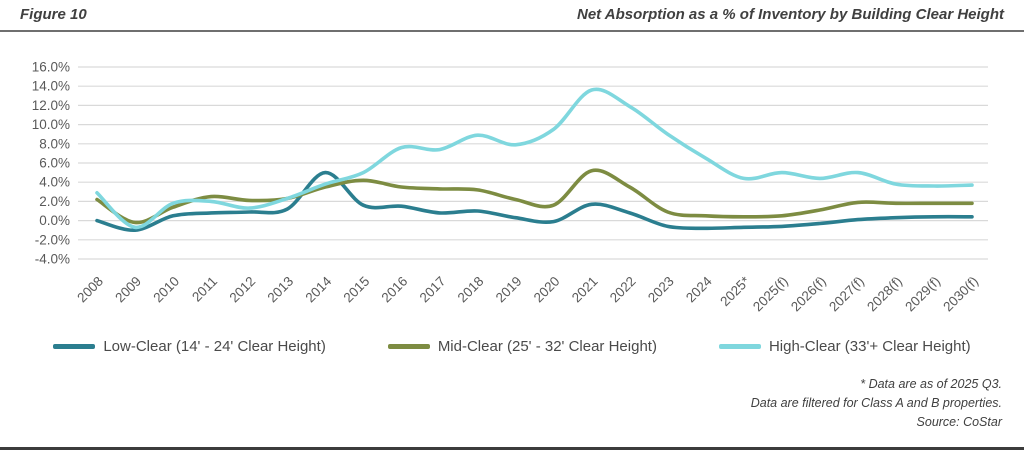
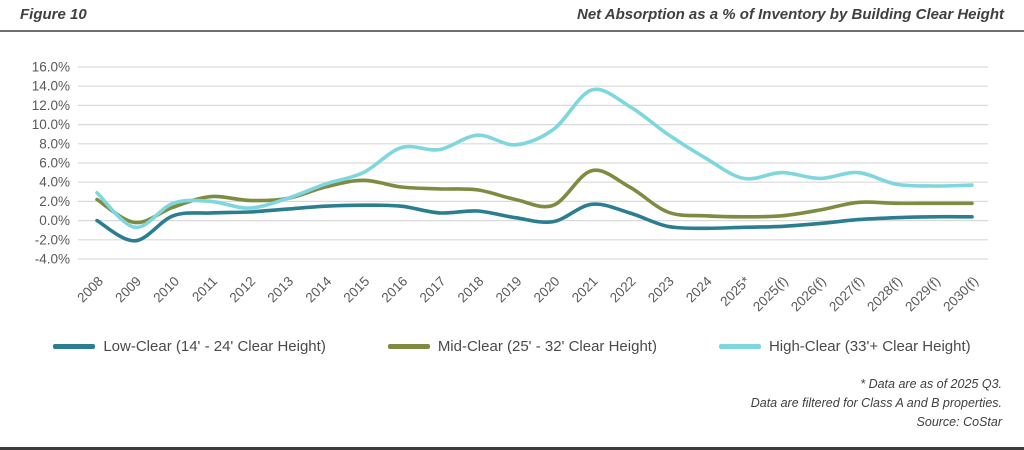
Low-Clear (14' - 24' Clear Height)/2009: -1% -> -2%
Low-Clear (14' - 24' Clear Height)/2014: 5% -> 2%
